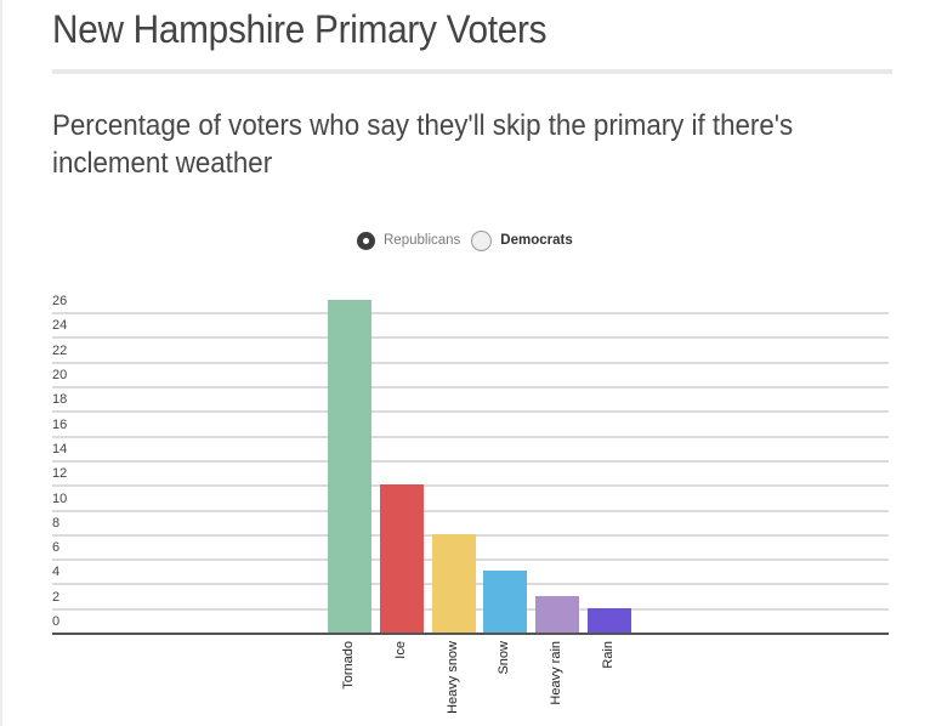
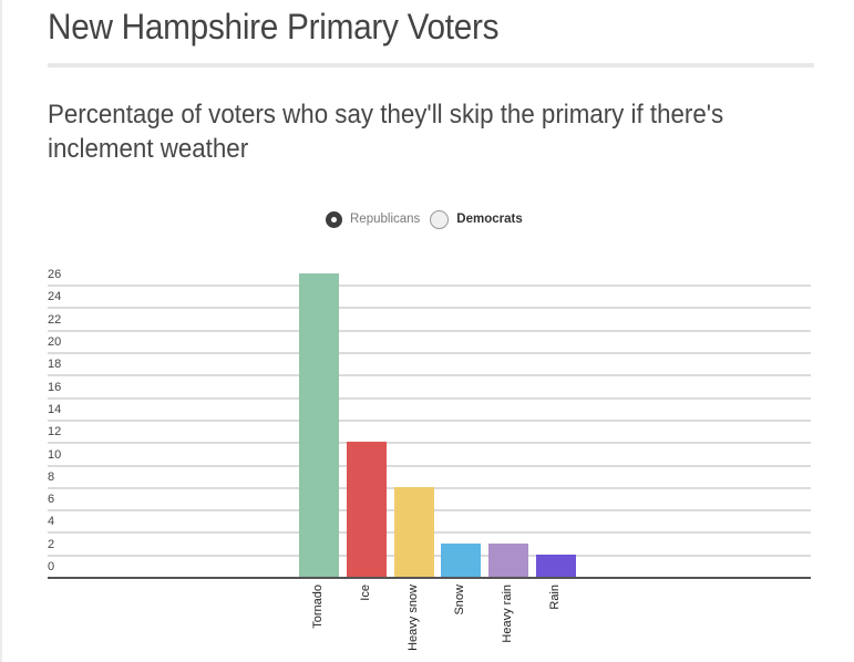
Snow: 5 -> 3
